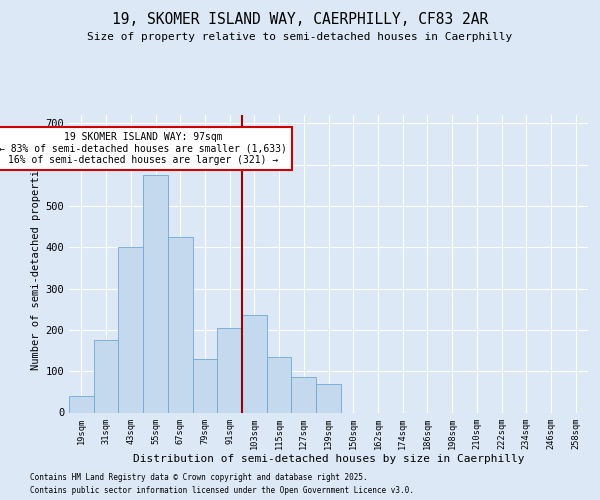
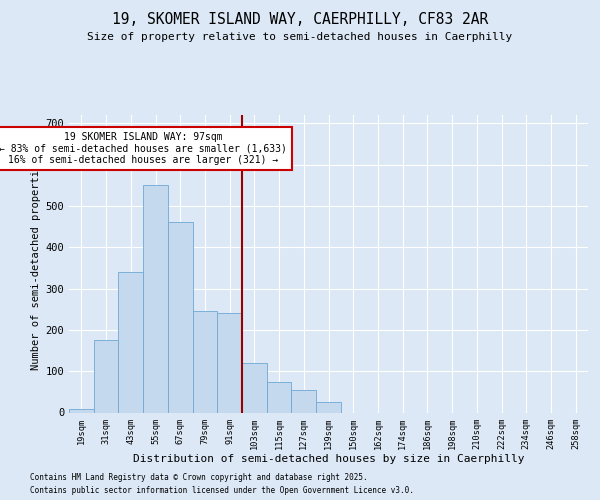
19sqm: 40 -> 8
43sqm: 400 -> 340
55sqm: 575 -> 550
67sqm: 425 -> 460
79sqm: 130 -> 245
91sqm: 205 -> 240
103sqm: 235 -> 120
115sqm: 135 -> 75
127sqm: 85 -> 55
139sqm: 70 -> 25
